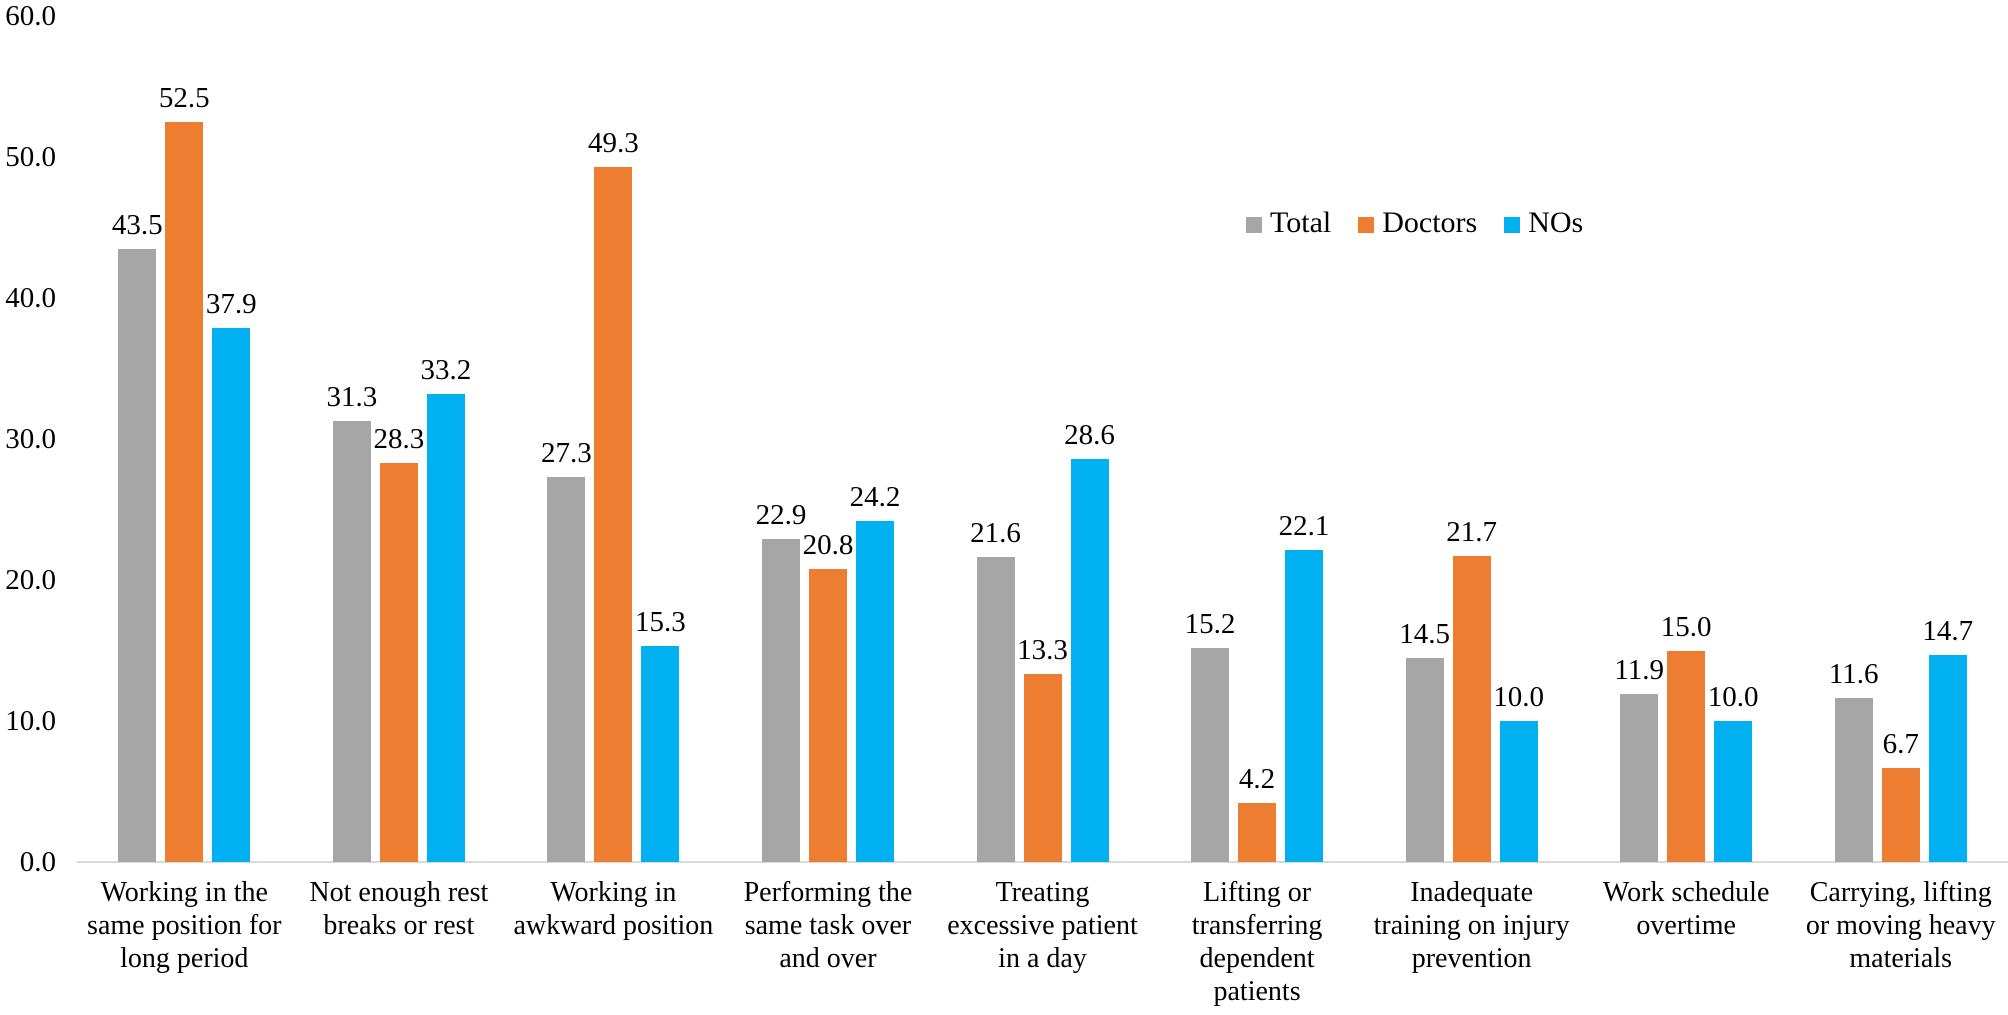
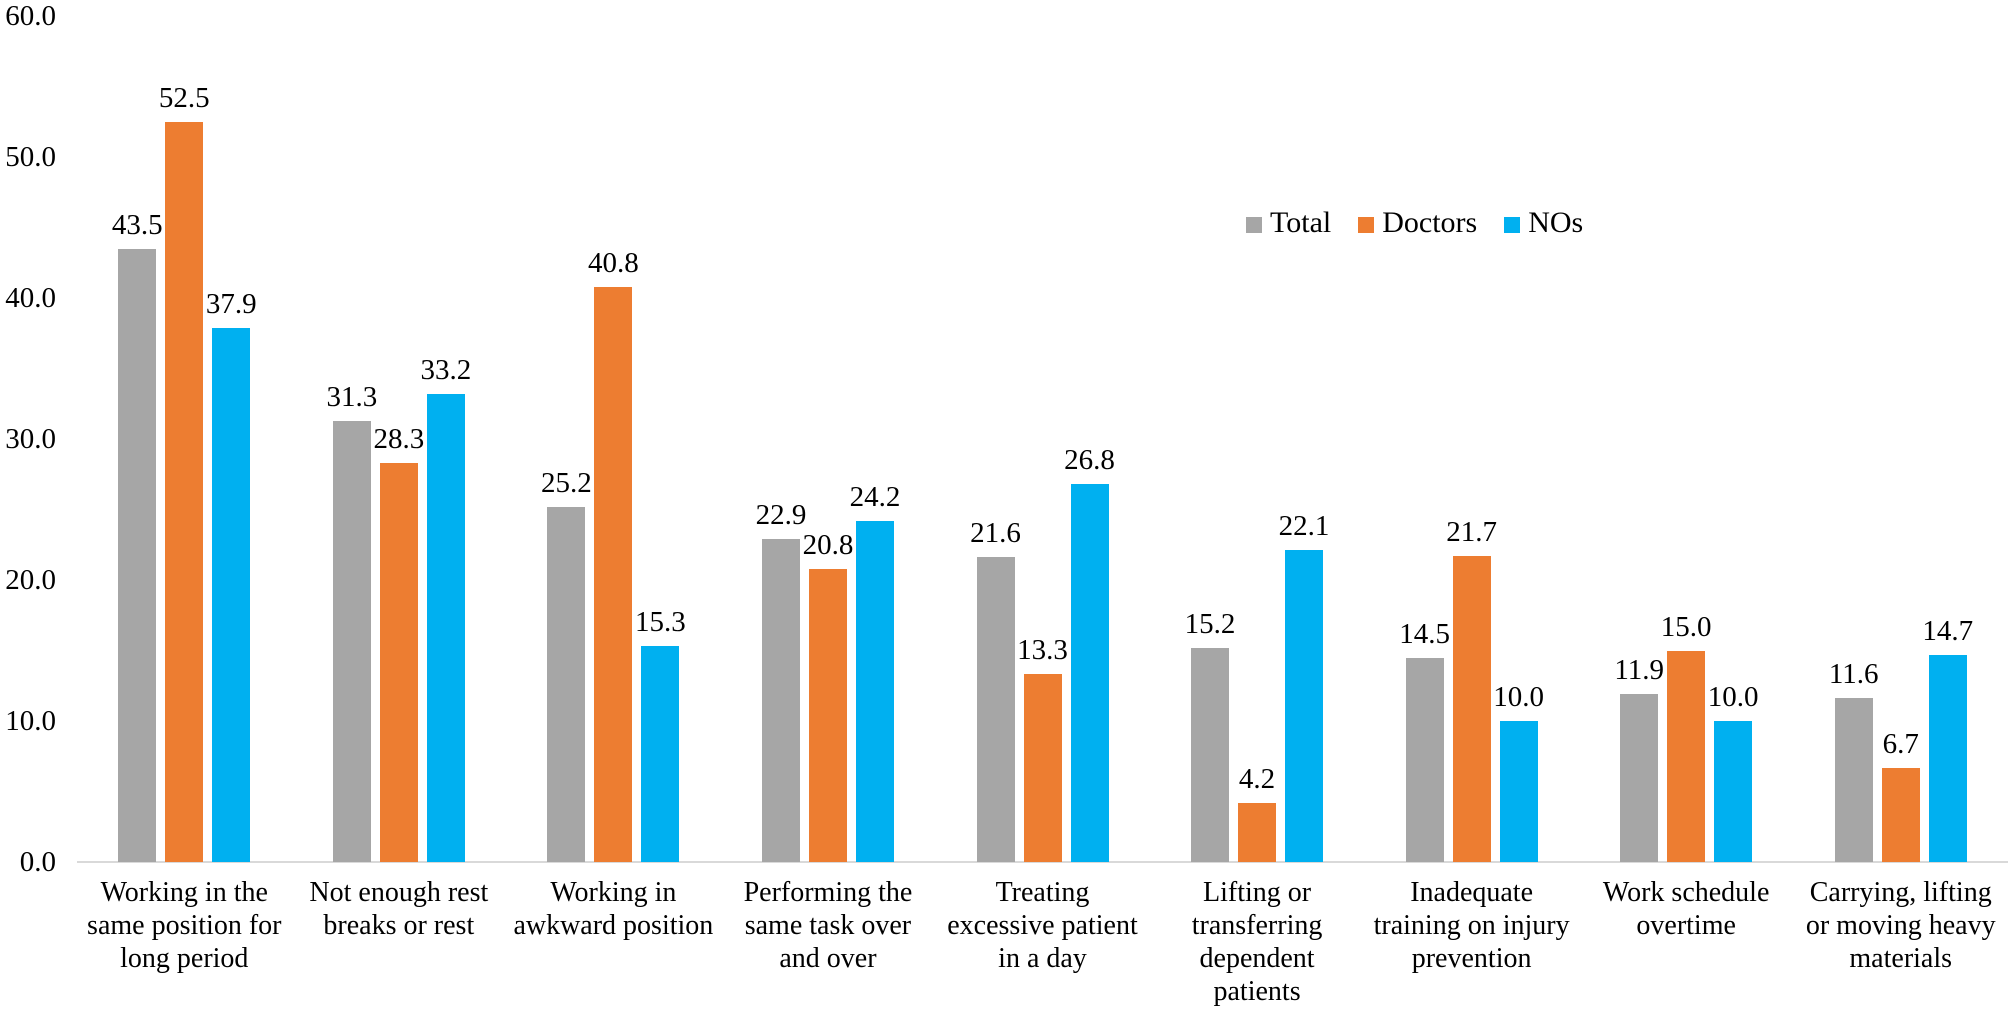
Total/Working in awkward position: 27.3 -> 25.2
Doctors/Working in awkward position: 49.3 -> 40.8
NOs/Treating excessive patient in a day: 28.6 -> 26.8
